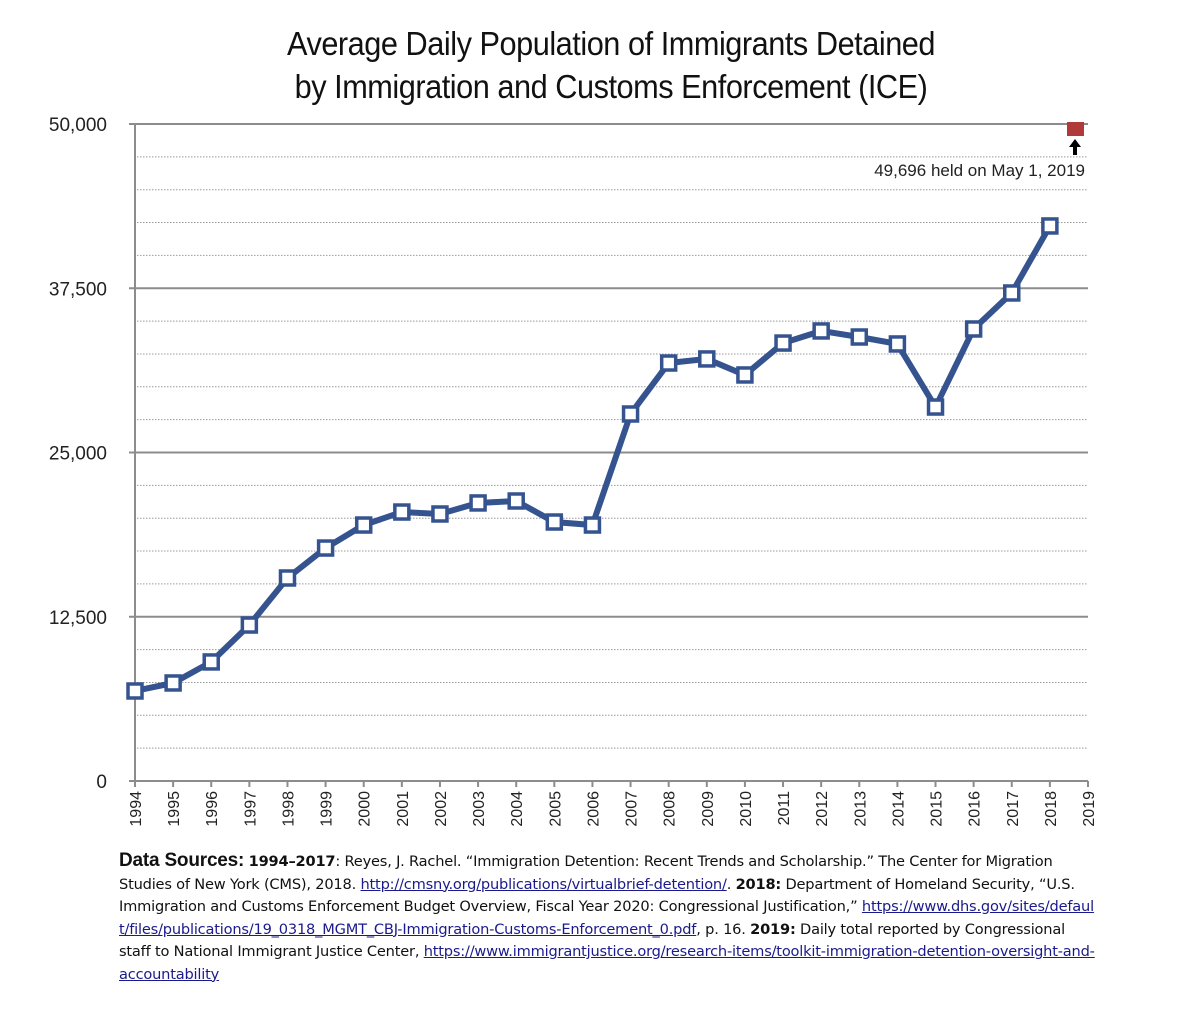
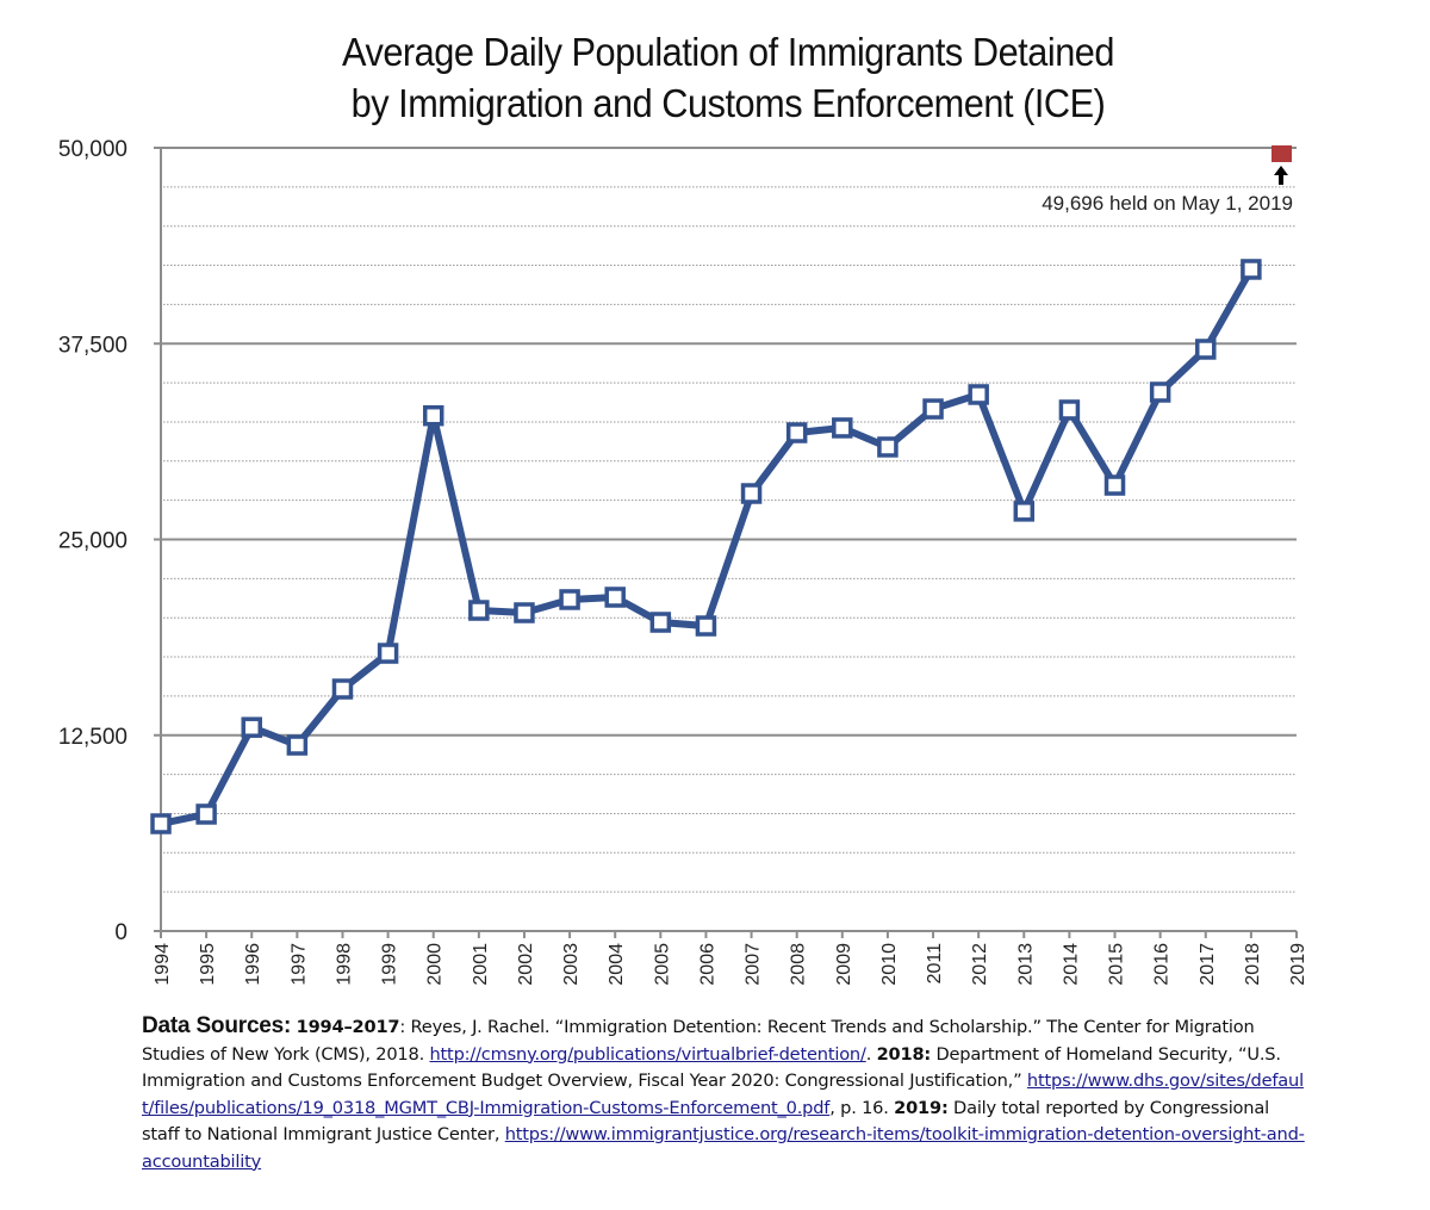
1996: 9100 -> 13000
2000: 19500 -> 32900
2013: 33800 -> 26800
